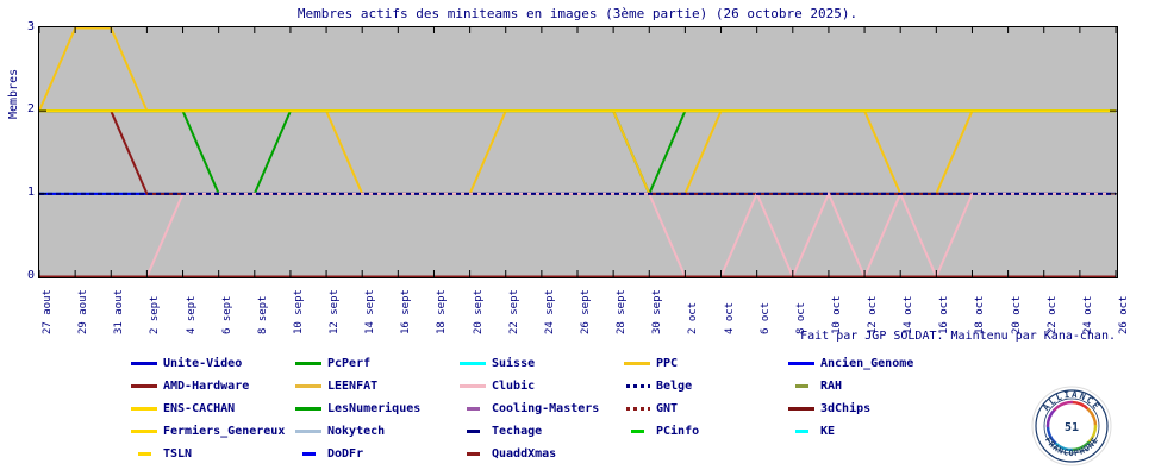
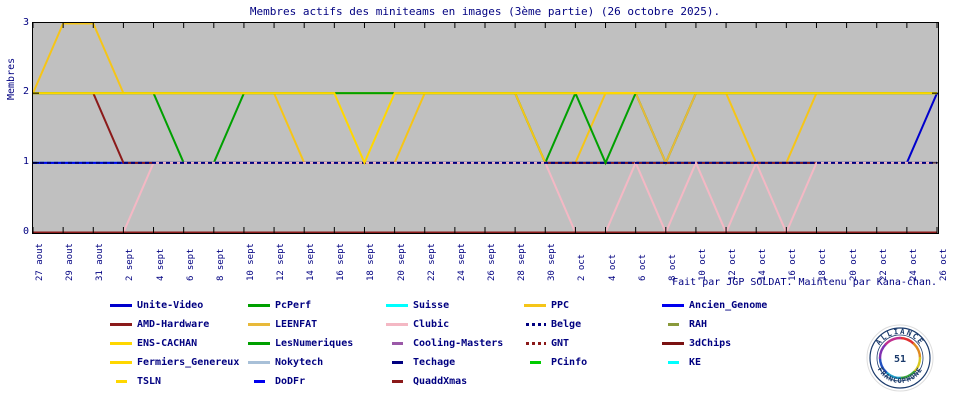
Fermiers_Genereux/18 sept: 2 -> 1
LesNumeriques/4 oct: 2 -> 1
PcPerf/8 oct: 2 -> 1
LEENFAT/8 oct: 2 -> 1
Unite-Video/26 oct: 1 -> 2
